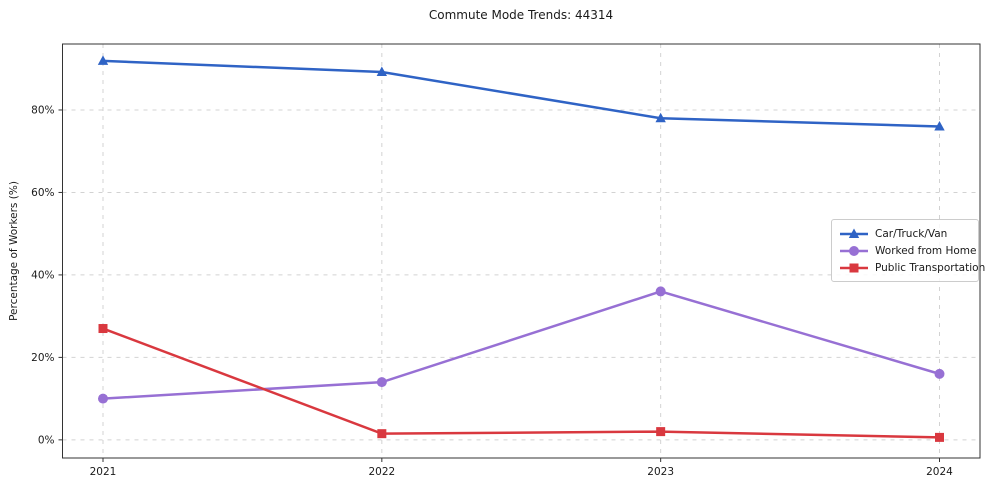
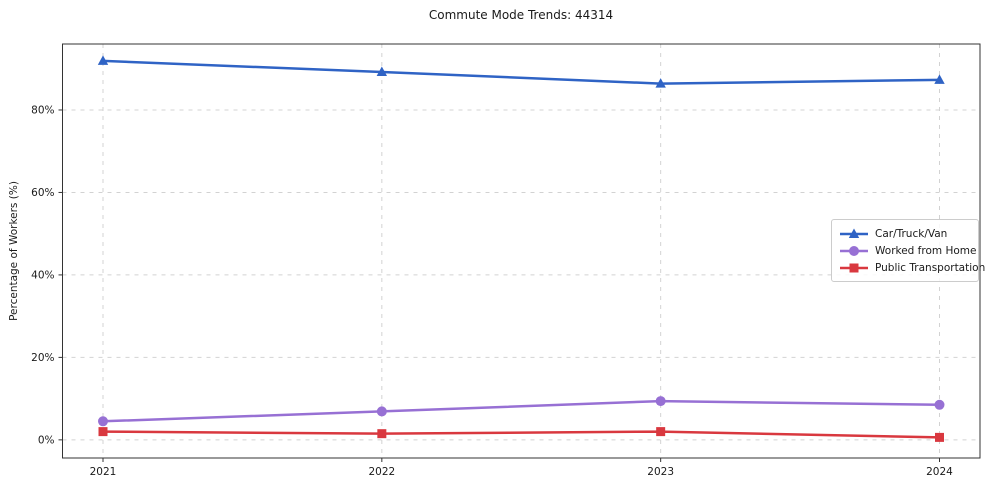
Worked from Home/2021: 10% -> 4%
Public Transportation/2021: 27% -> 2%
Worked from Home/2022: 14% -> 7%
Car/Truck/Van/2023: 78% -> 86%
Worked from Home/2023: 36% -> 9%
Car/Truck/Van/2024: 76% -> 87%
Worked from Home/2024: 16% -> 8%
